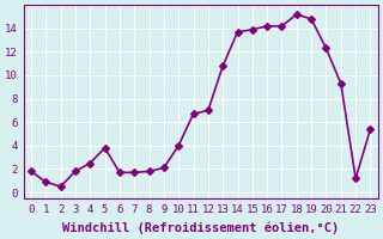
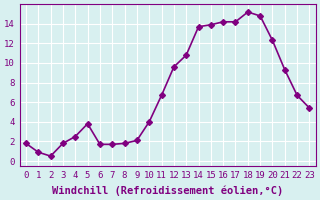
12: 7.0 -> 9.6
22: 1.2 -> 6.7
